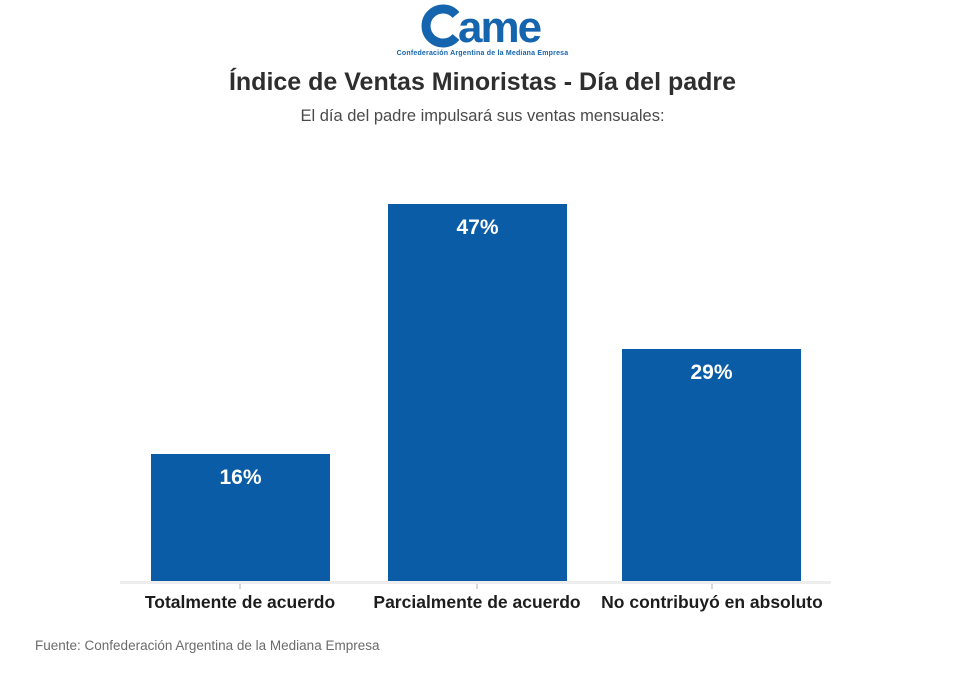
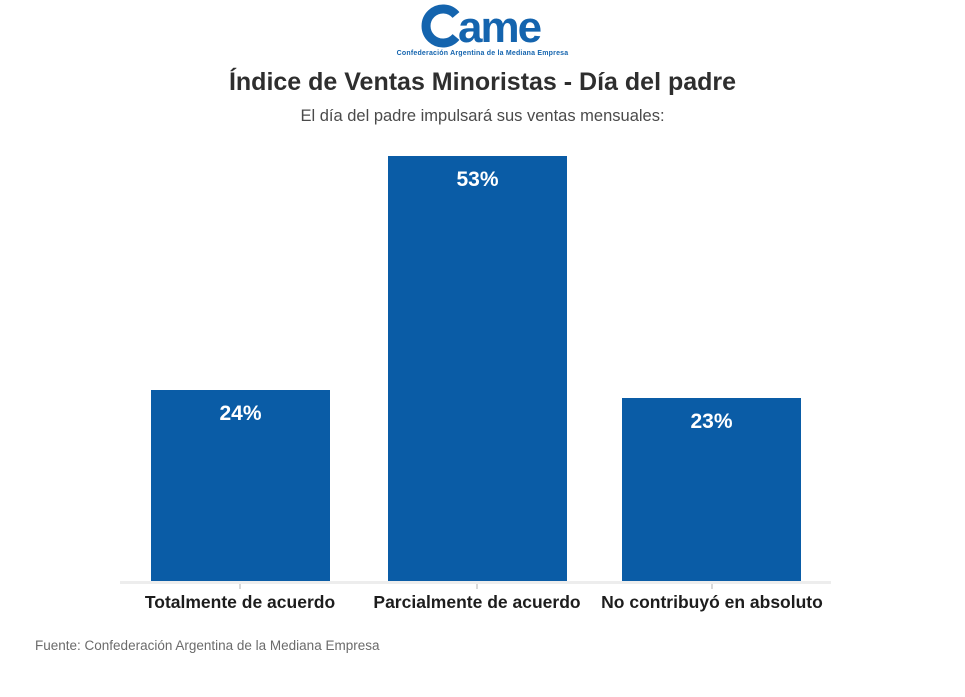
Totalmente de acuerdo: 16% -> 24%
Parcialmente de acuerdo: 47% -> 53%
No contribuyó en absoluto: 29% -> 23%
